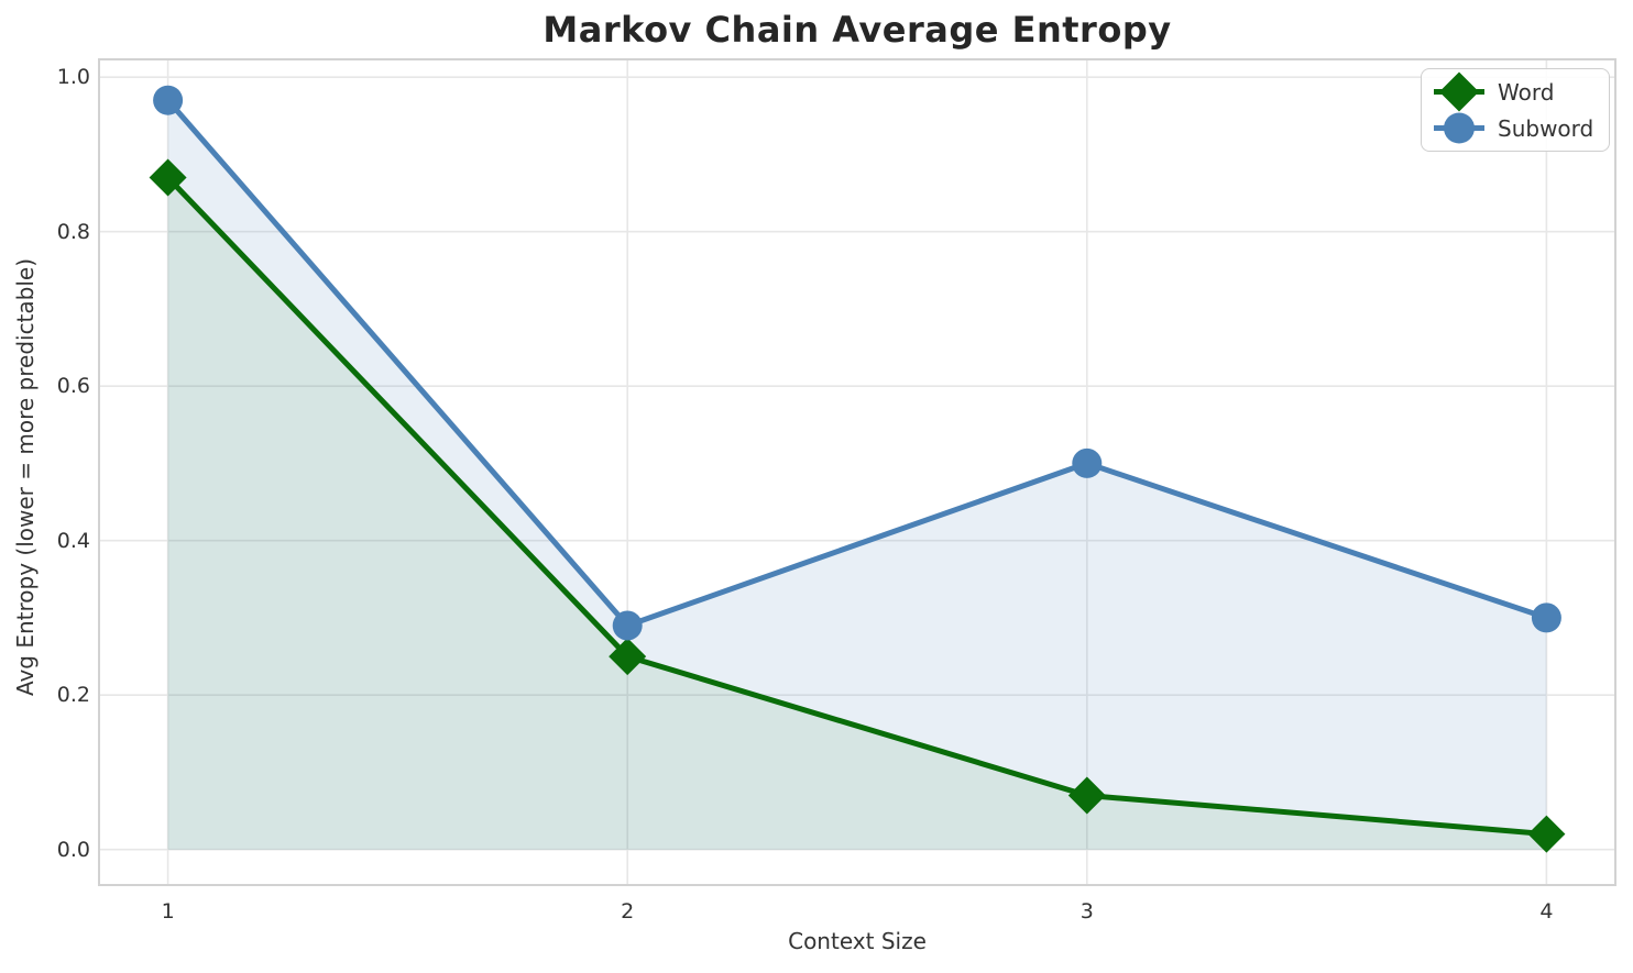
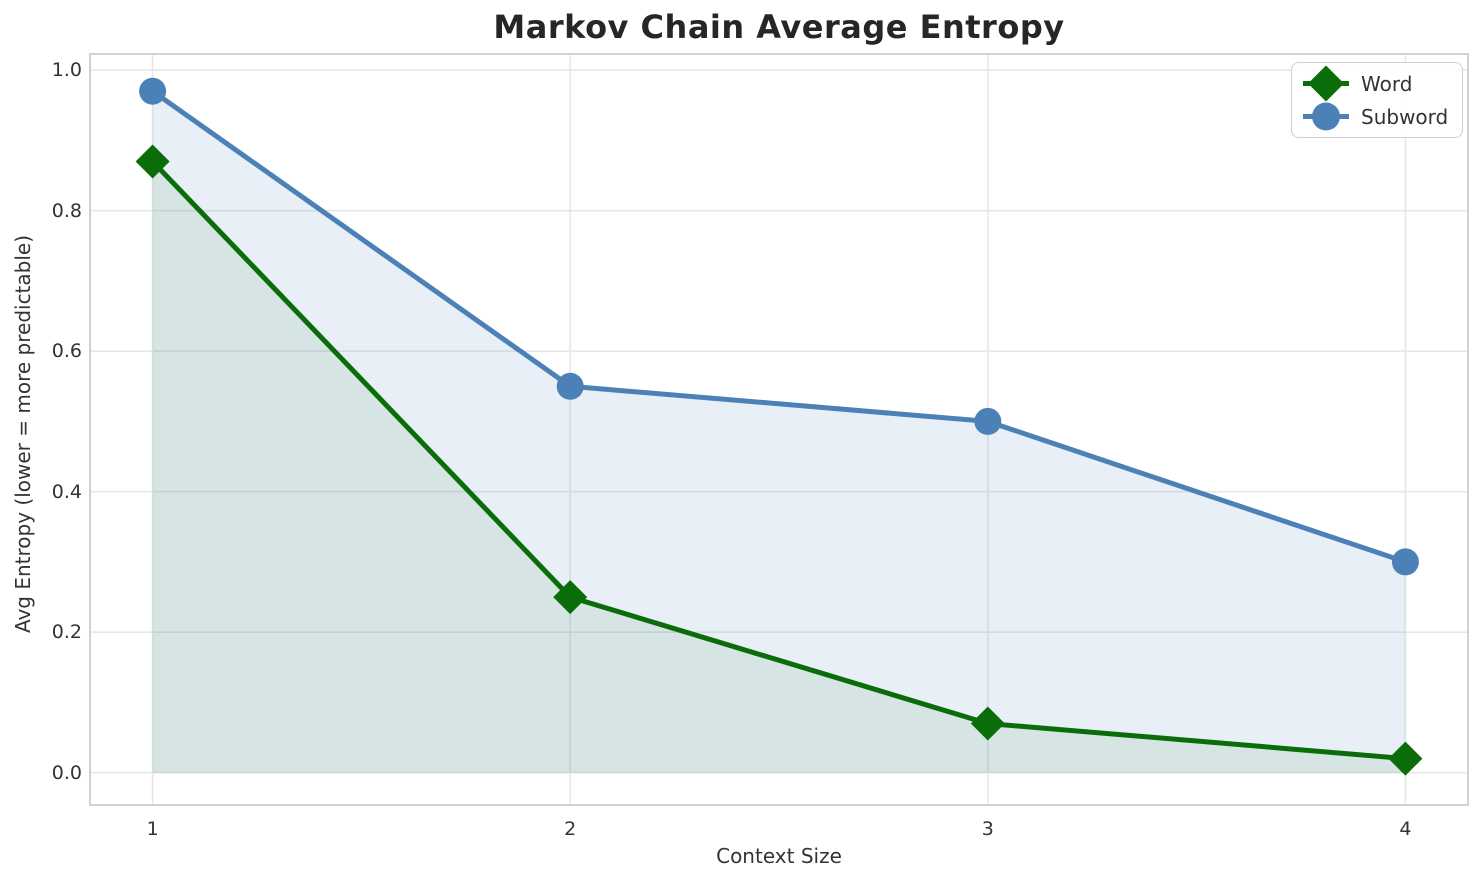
Subword/2: 0.29 -> 0.55
